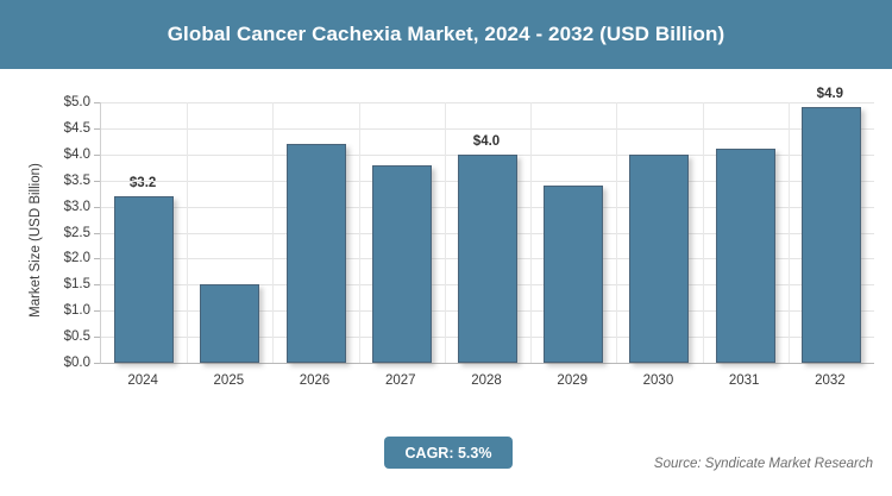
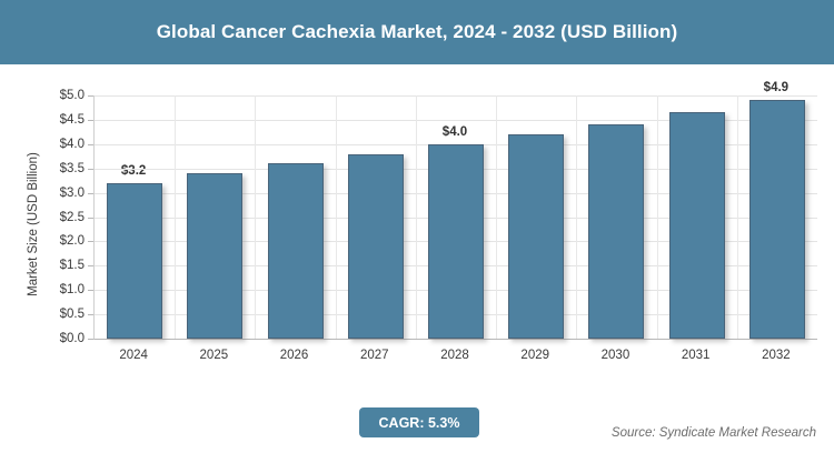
2025: $1.5 -> $3.4
2026: $4.2 -> $3.6
2029: $3.4 -> $4.2
2030: $4.0 -> $4.4
2031: $4.1 -> $4.7
